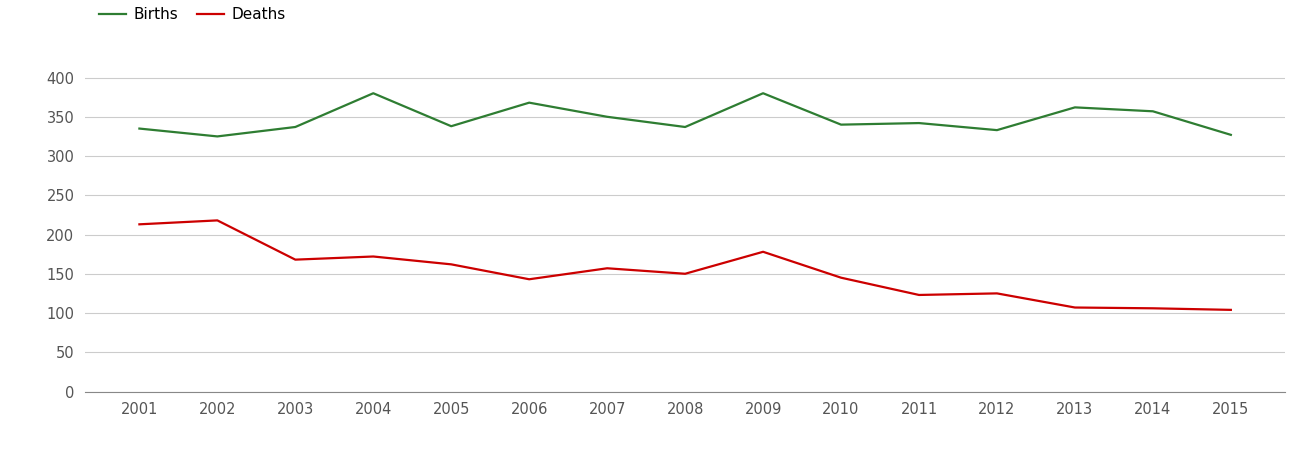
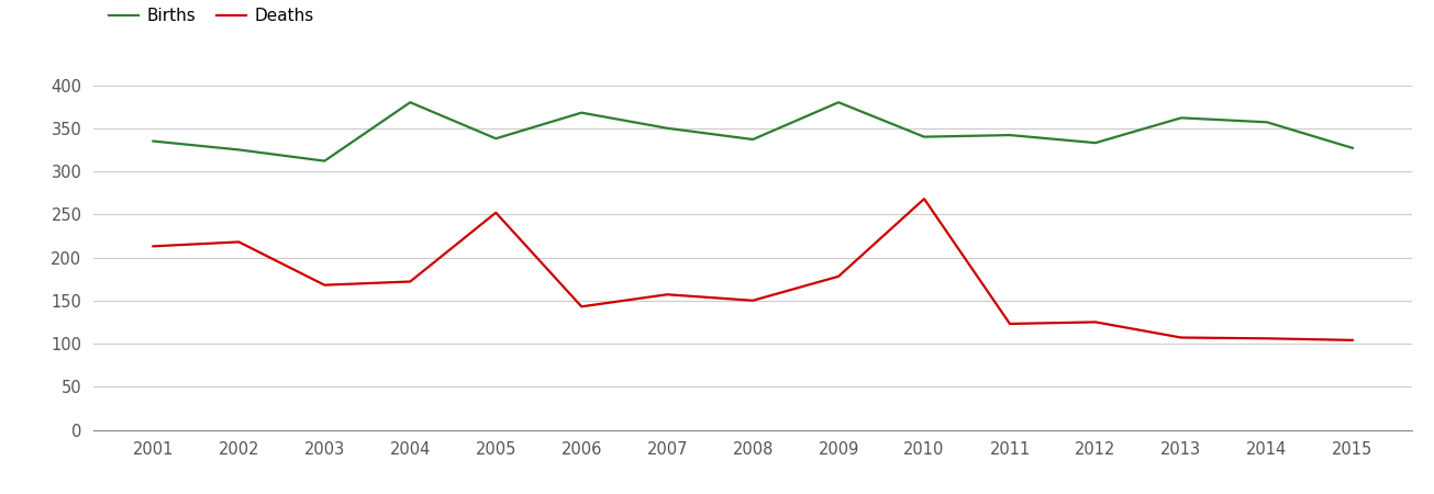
Births/2003: 337 -> 312
Deaths/2005: 162 -> 252
Deaths/2010: 145 -> 268
